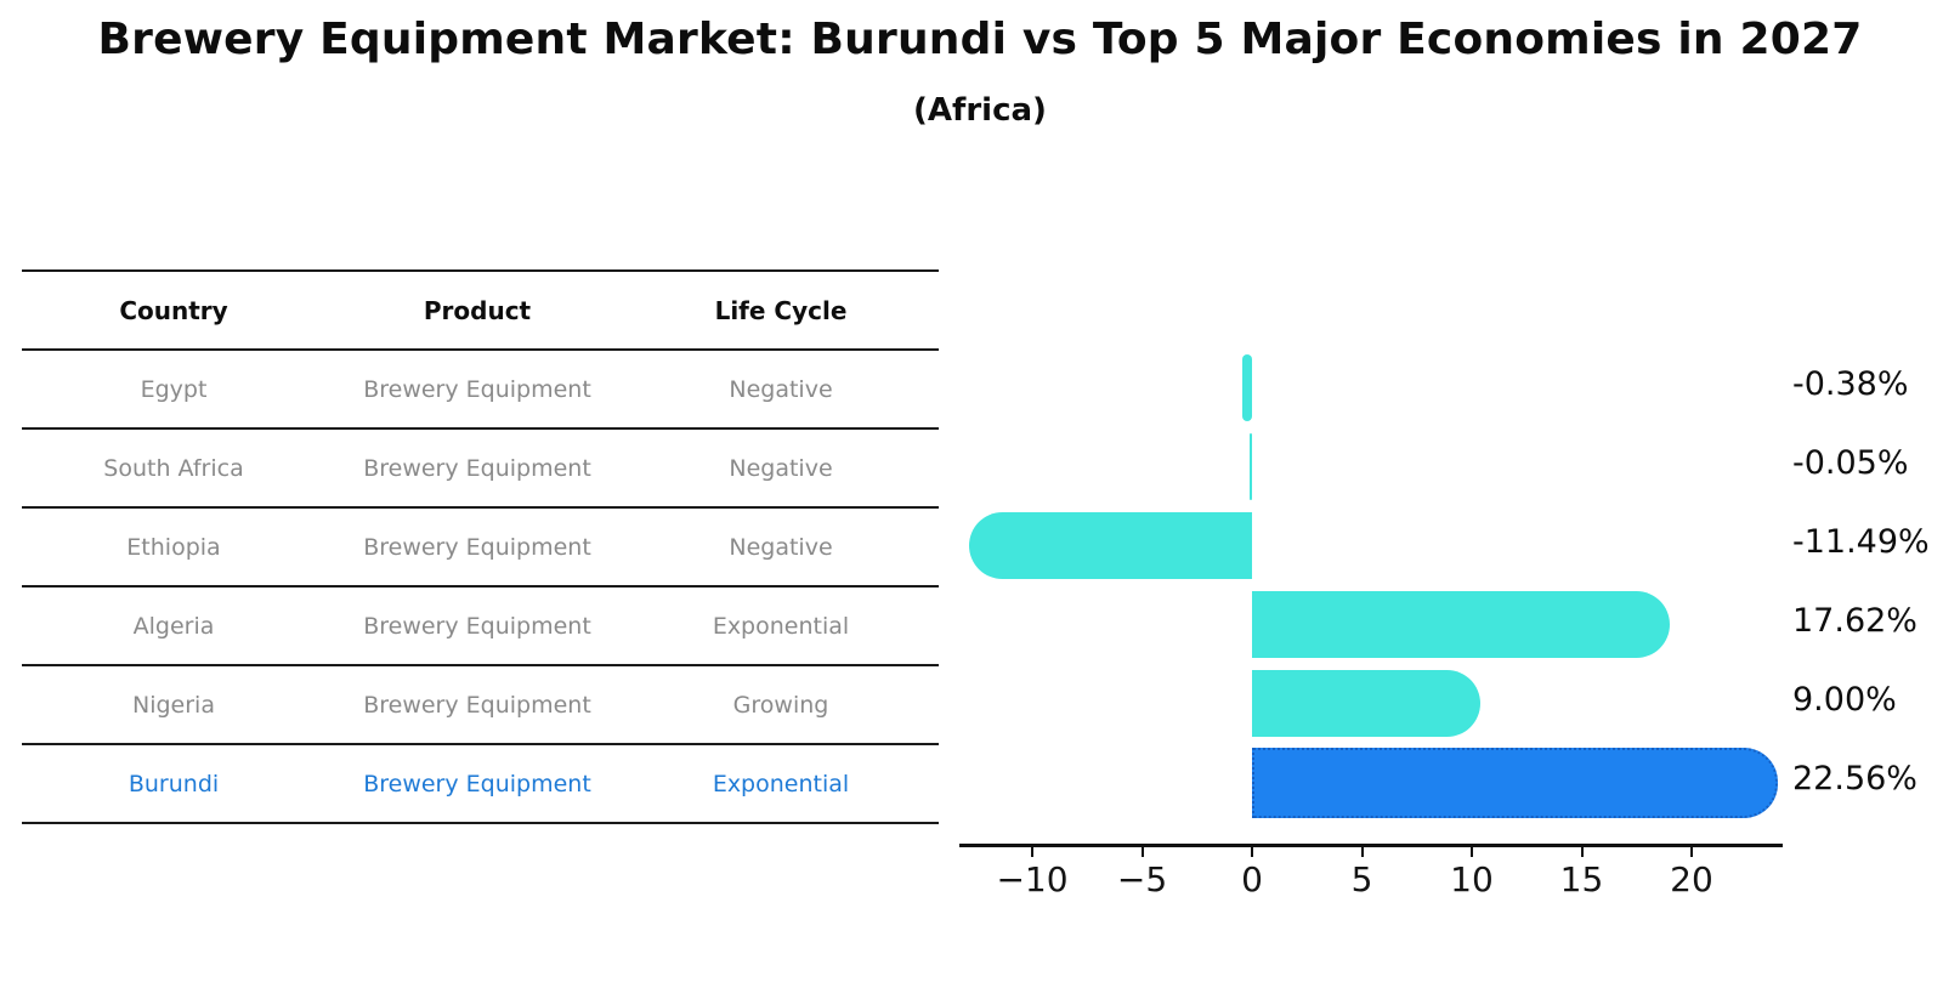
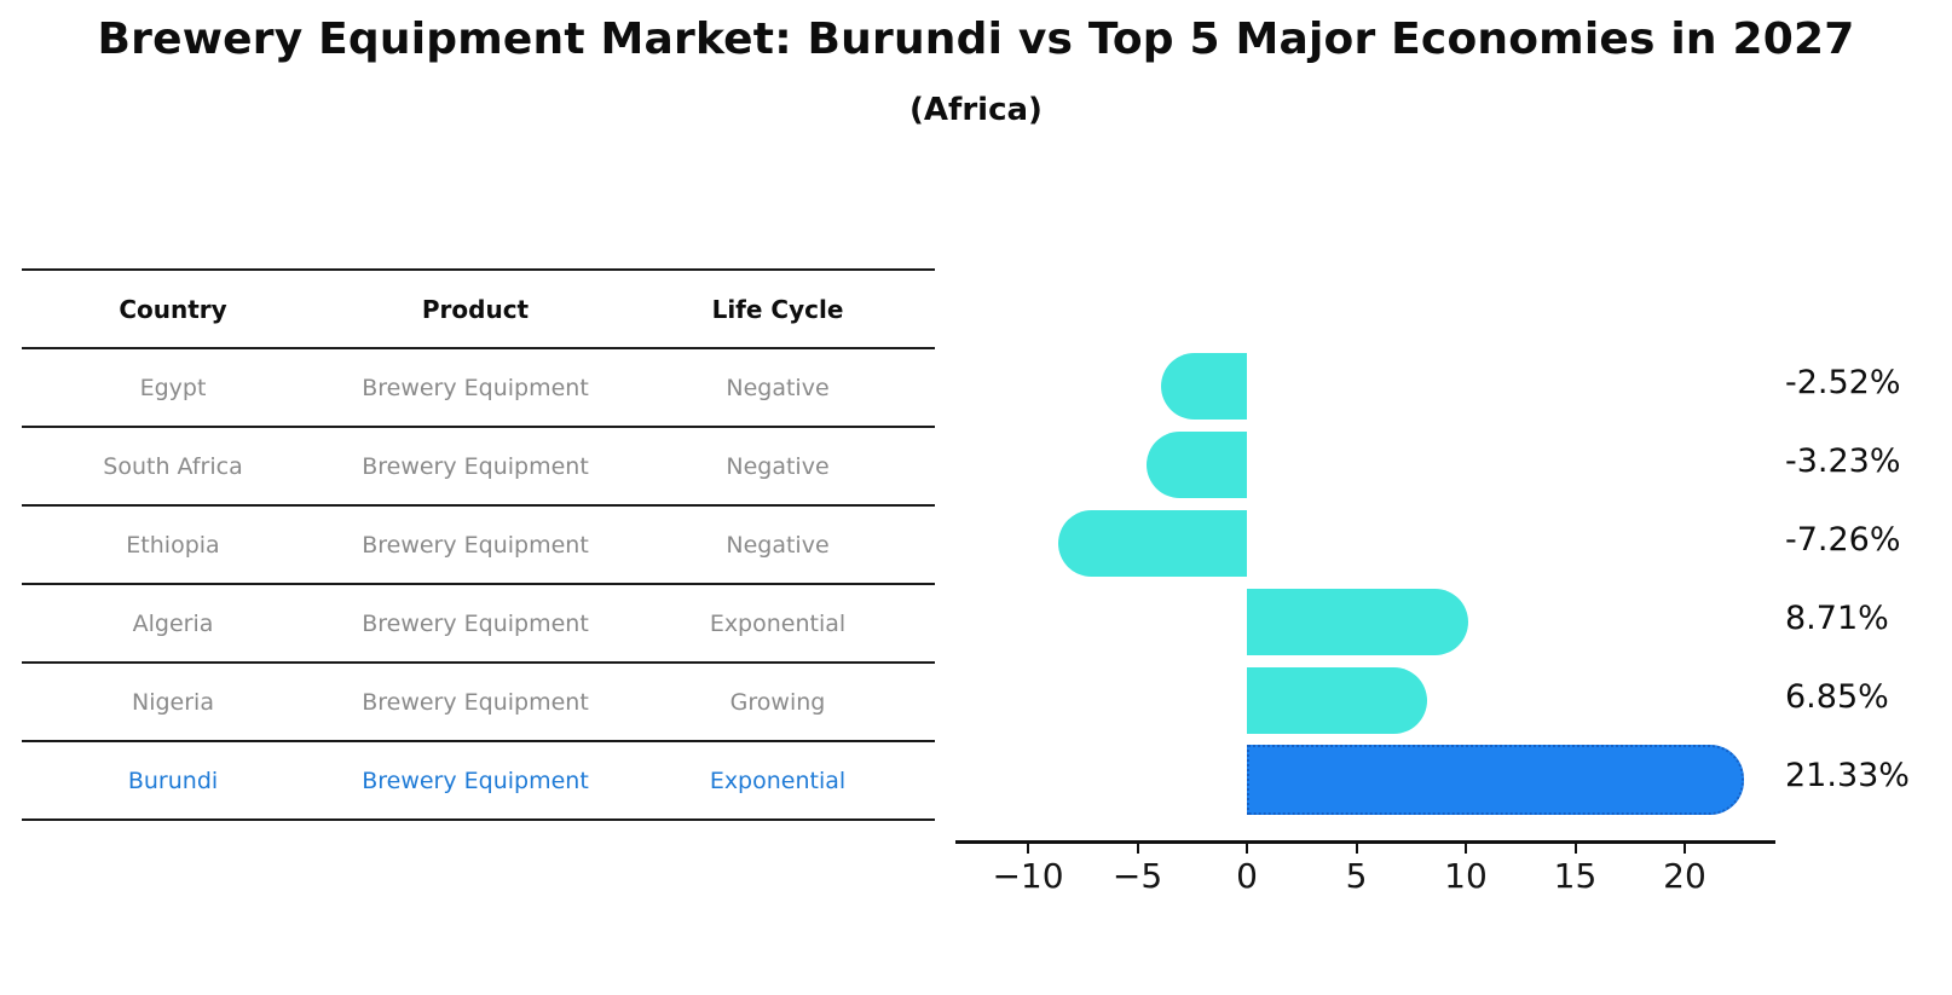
Egypt: -0.38% -> -2.52%
South Africa: -0.05% -> -3.23%
Ethiopia: -11.49% -> -7.26%
Algeria: 17.62% -> 8.71%
Nigeria: 9.00% -> 6.85%
Burundi: 22.56% -> 21.33%
